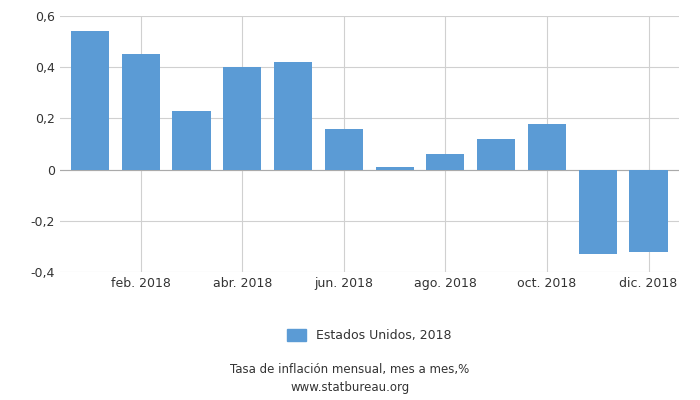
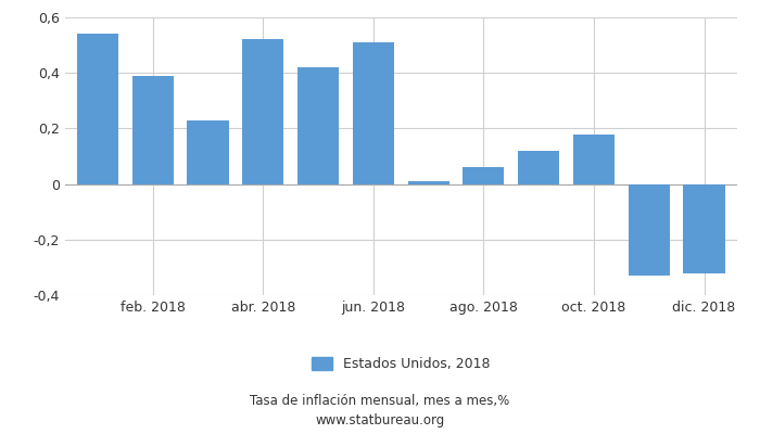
feb. 2018: 0,45 -> 0,39
abr. 2018: 0,40 -> 0,52
jun. 2018: 0,16 -> 0,51
